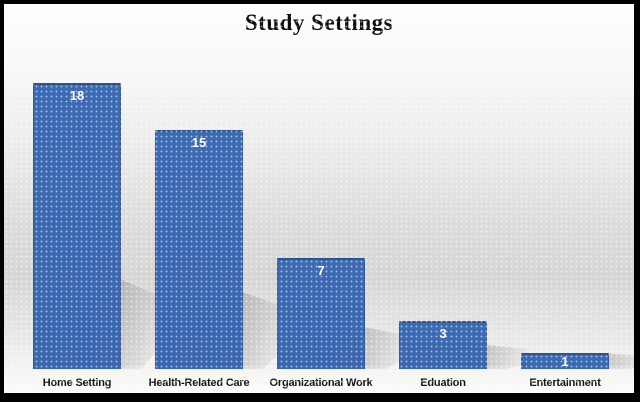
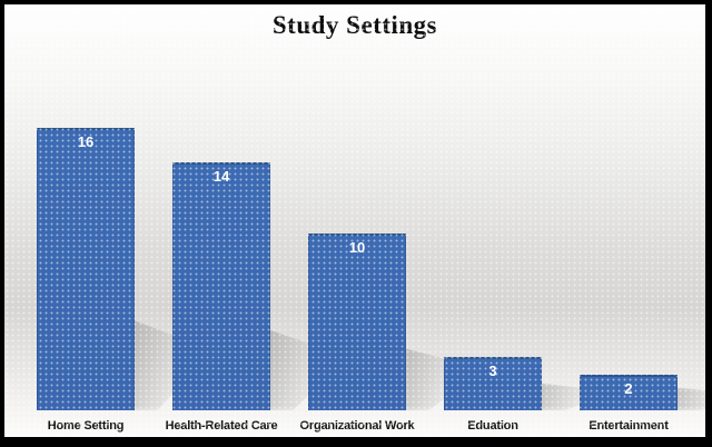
Home Setting: 18 -> 16
Health-Related Care: 15 -> 14
Organizational Work: 7 -> 10
Entertainment: 1 -> 2
